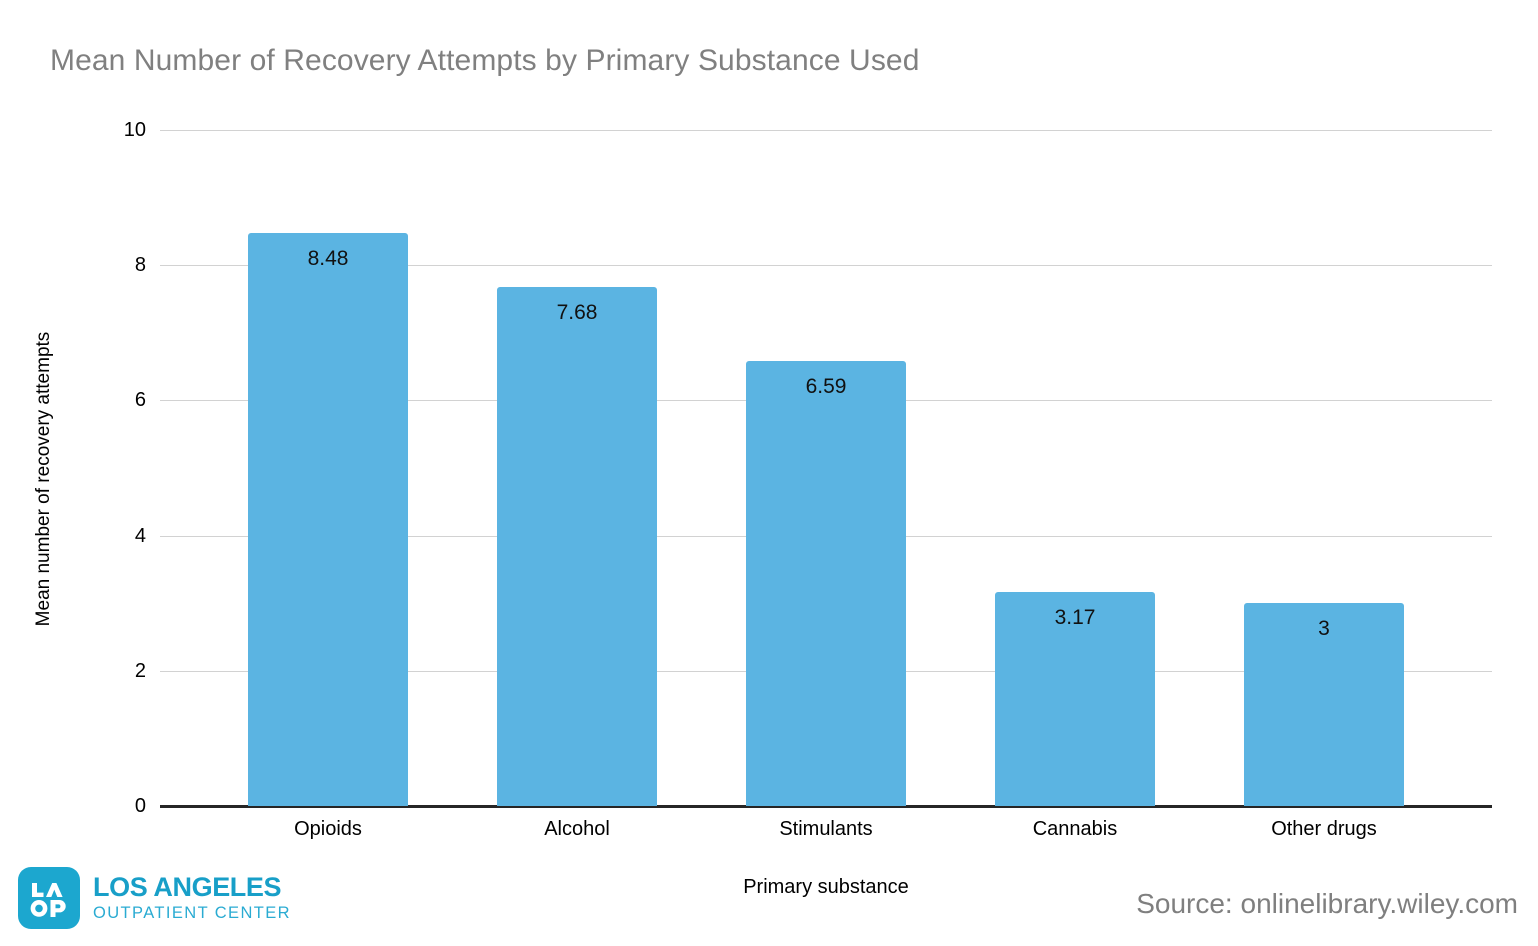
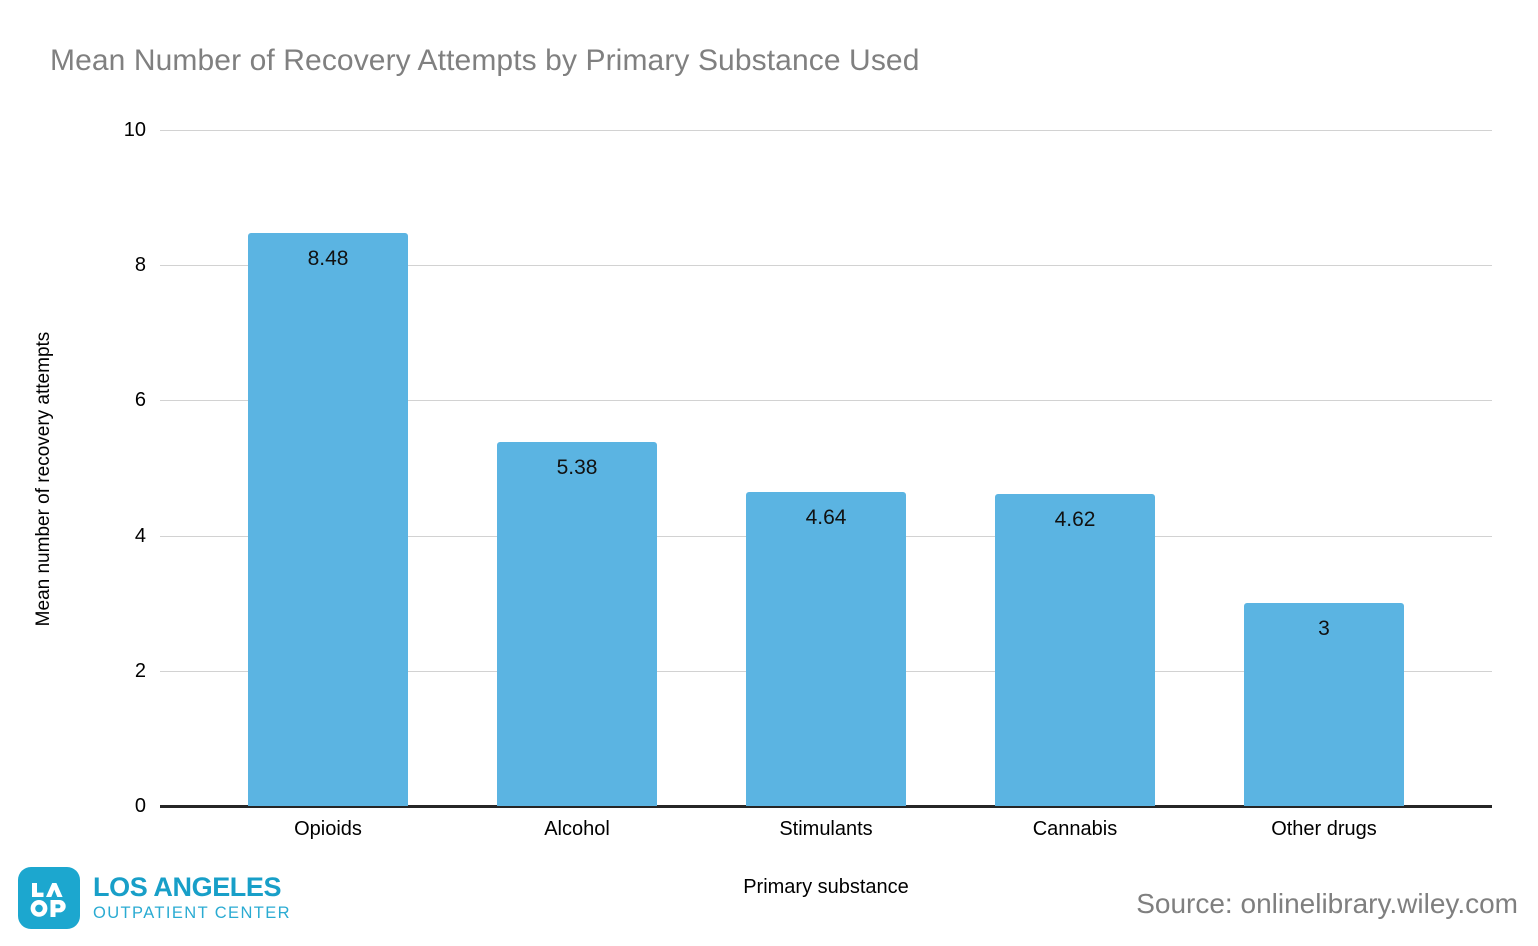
Alcohol: 7.68 -> 5.38
Stimulants: 6.59 -> 4.64
Cannabis: 3.17 -> 4.62
